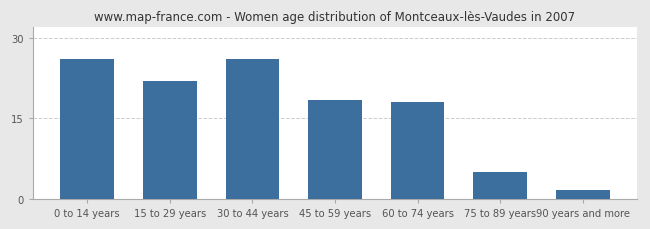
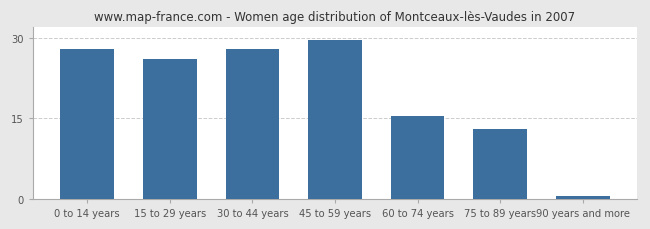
0 to 14 years: 26.0 -> 28.0
15 to 29 years: 22.0 -> 26.0
30 to 44 years: 26.0 -> 28.0
45 to 59 years: 18.4 -> 29.5
60 to 74 years: 18.0 -> 15.5
75 to 89 years: 5.0 -> 13.0
90 years and more: 1.6 -> 0.5
